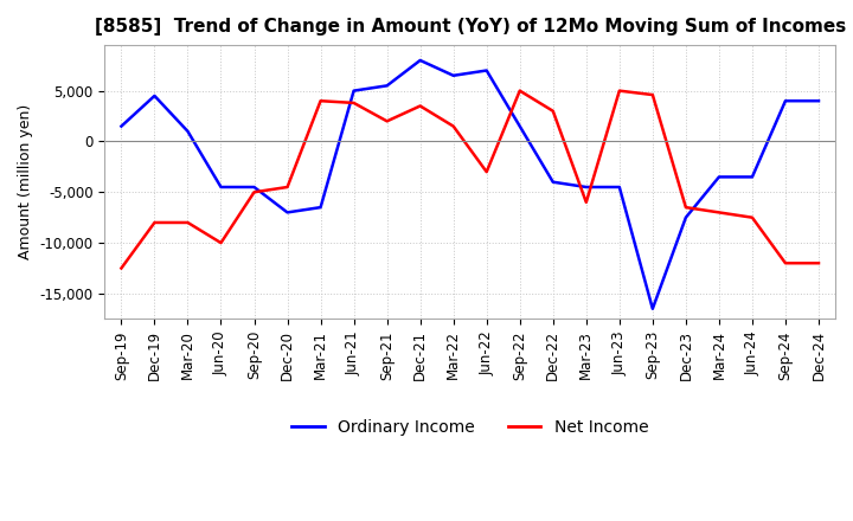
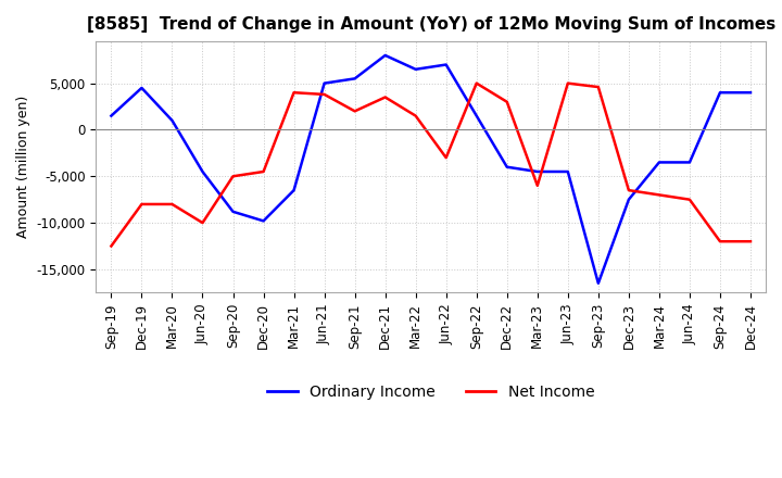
Ordinary Income/Sep-20: -4,500 -> -8,800
Ordinary Income/Dec-20: -7,000 -> -9,800
